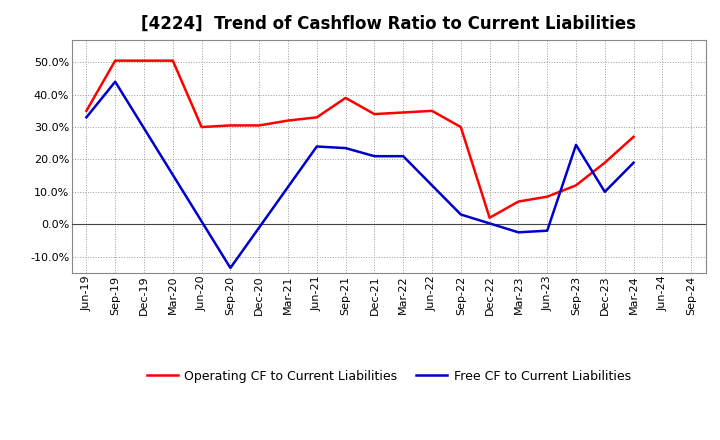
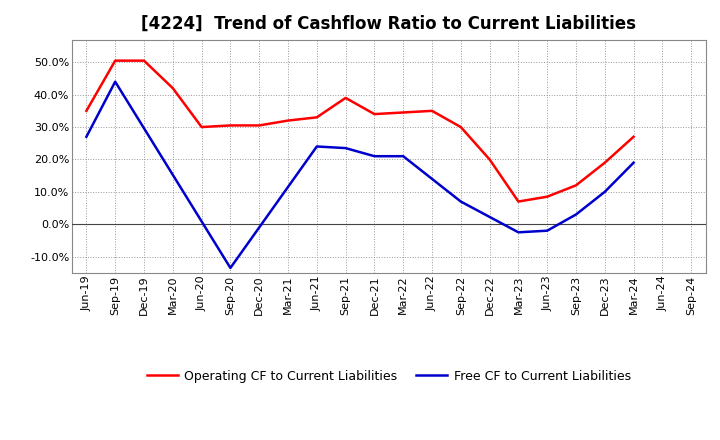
Free CF to Current Liabilities/Jun-19: 33.0% -> 27.0%
Operating CF to Current Liabilities/Mar-20: 50.5% -> 42.0%
Free CF to Current Liabilities/Sep-22: 3.0% -> 7.0%
Operating CF to Current Liabilities/Dec-22: 2.0% -> 20.0%
Free CF to Current Liabilities/Sep-23: 24.5% -> 3.0%
